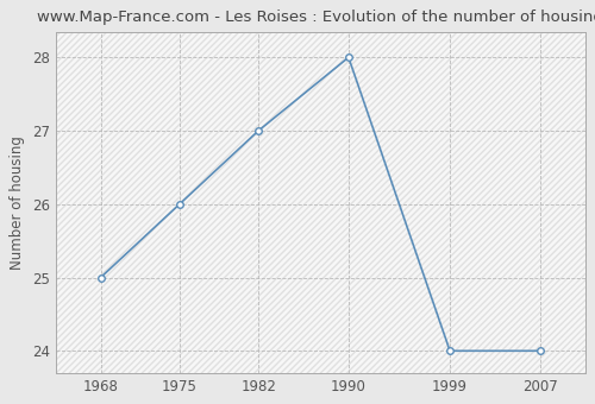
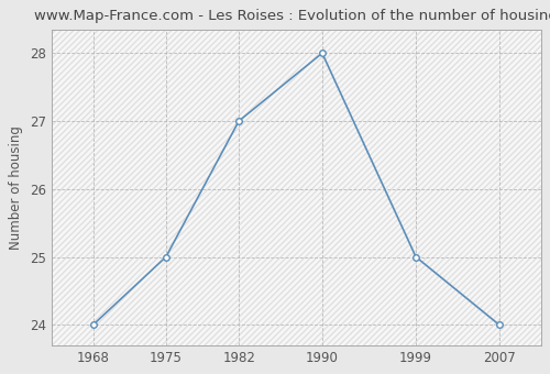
1968: 25 -> 24
1975: 26 -> 25
1999: 24 -> 25
